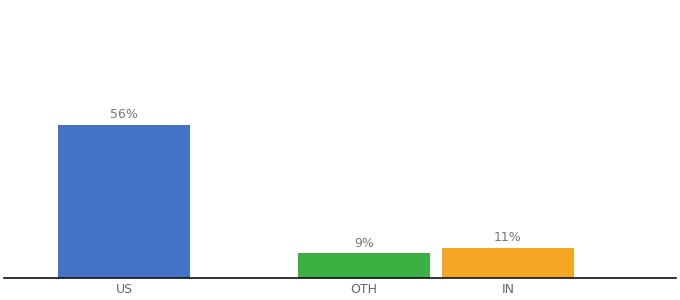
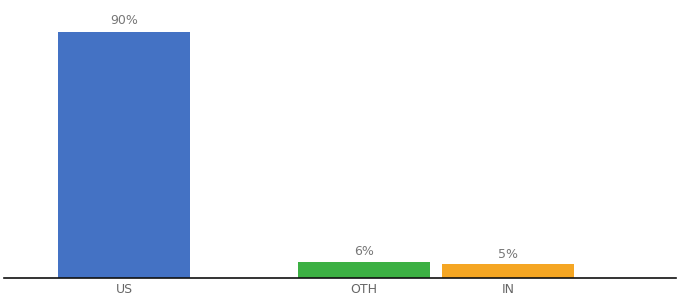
US: 56% -> 90%
OTH: 9% -> 6%
IN: 11% -> 5%
